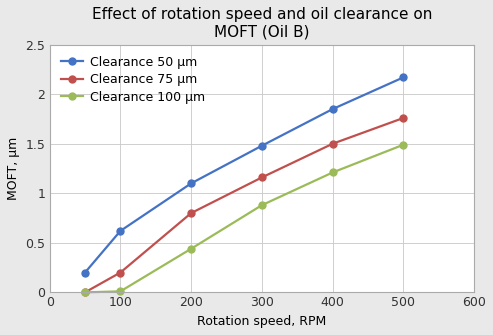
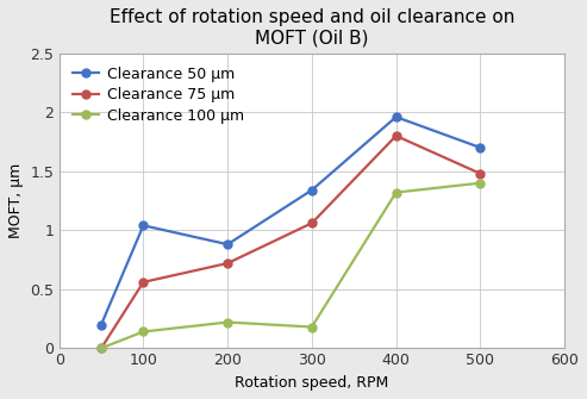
Clearance 50 μm/100: 0.62 -> 1.04
Clearance 75 μm/100: 0.20 -> 0.56
Clearance 100 μm/100: 0.01 -> 0.14
Clearance 50 μm/200: 1.10 -> 0.88
Clearance 75 μm/200: 0.80 -> 0.72
Clearance 100 μm/200: 0.44 -> 0.22
Clearance 50 μm/300: 1.48 -> 1.34
Clearance 75 μm/300: 1.16 -> 1.06
Clearance 100 μm/300: 0.88 -> 0.18
Clearance 50 μm/400: 1.85 -> 1.96
Clearance 75 μm/400: 1.50 -> 1.80
Clearance 100 μm/400: 1.21 -> 1.32
Clearance 50 μm/500: 2.17 -> 1.70
Clearance 75 μm/500: 1.76 -> 1.48
Clearance 100 μm/500: 1.49 -> 1.40
